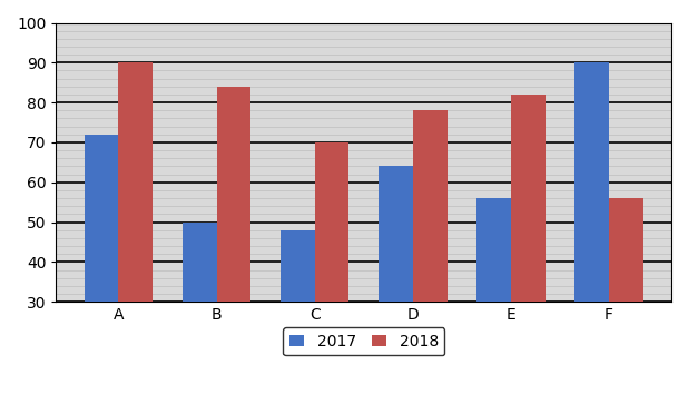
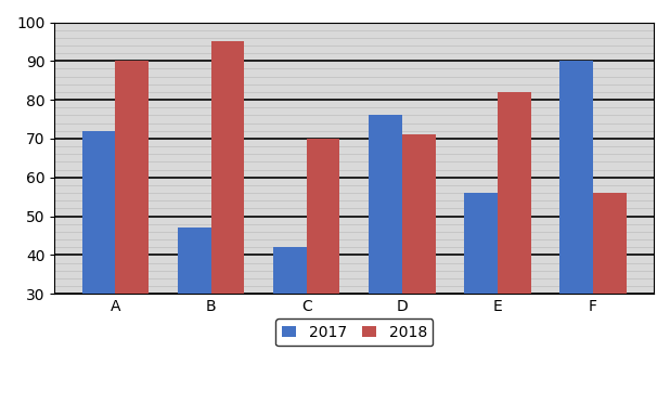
2017/B: 50 -> 47
2018/B: 84 -> 95
2017/C: 48 -> 42
2017/D: 64 -> 76
2018/D: 78 -> 71
